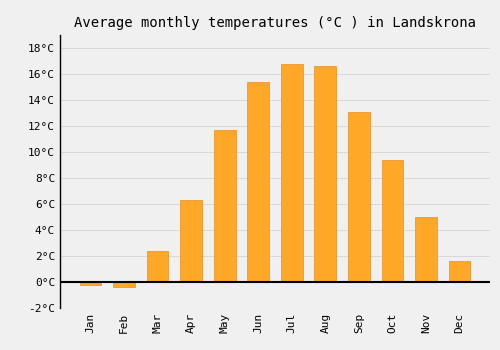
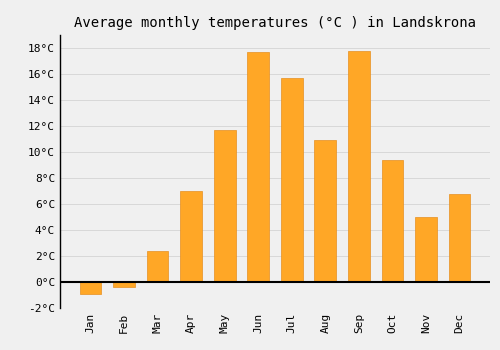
Jan: -0.2°C -> -0.9°C
Apr: 6.3°C -> 7.0°C
Jun: 15.4°C -> 17.7°C
Jul: 16.8°C -> 15.7°C
Aug: 16.6°C -> 10.9°C
Sep: 13.1°C -> 17.8°C
Dec: 1.6°C -> 6.8°C
